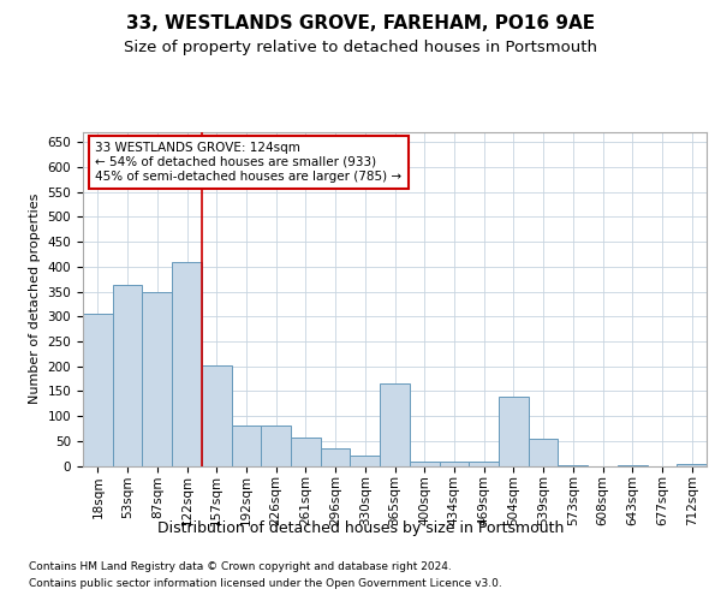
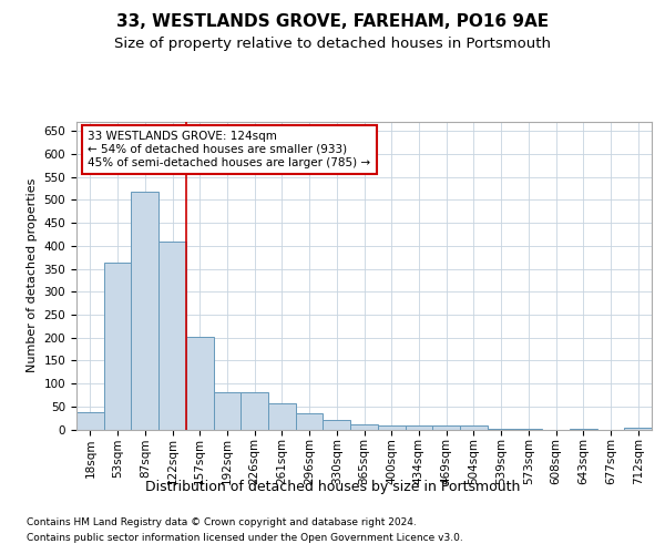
18sqm: 305 -> 37
87sqm: 350 -> 519
365sqm: 165 -> 11
504sqm: 140 -> 8
539sqm: 55 -> 2
